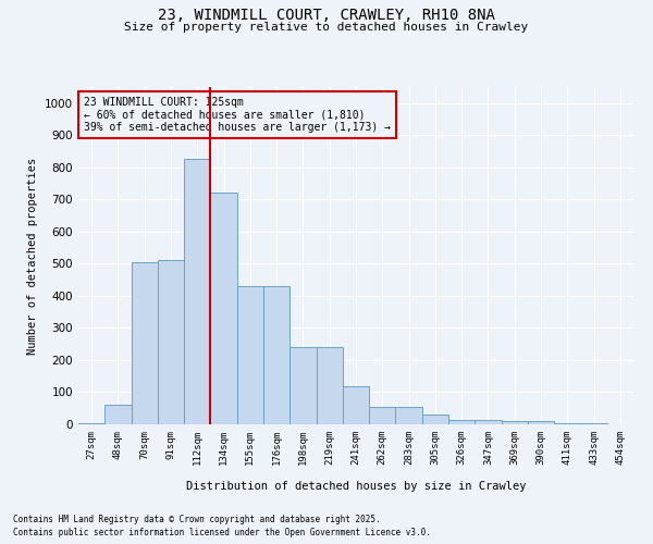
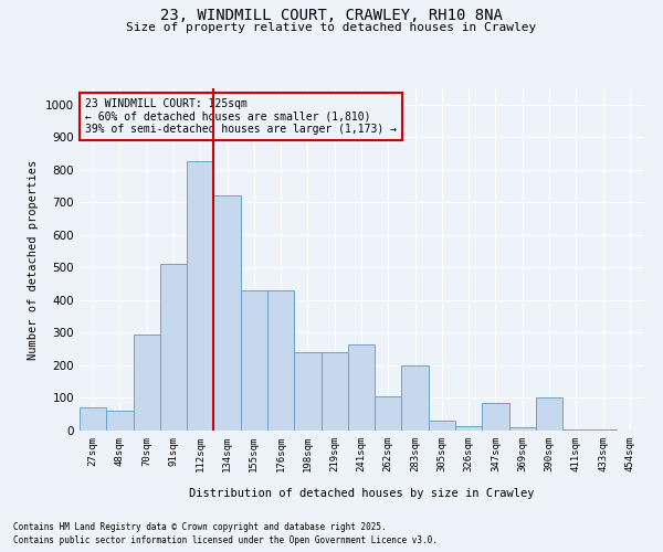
27sqm: 5 -> 70
70sqm: 505 -> 295
241sqm: 120 -> 265
262sqm: 55 -> 105
283sqm: 55 -> 200
347sqm: 15 -> 85
390sqm: 10 -> 100
